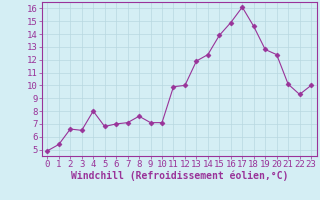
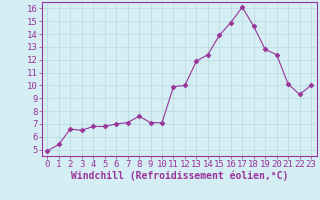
4: 8.0 -> 6.8
